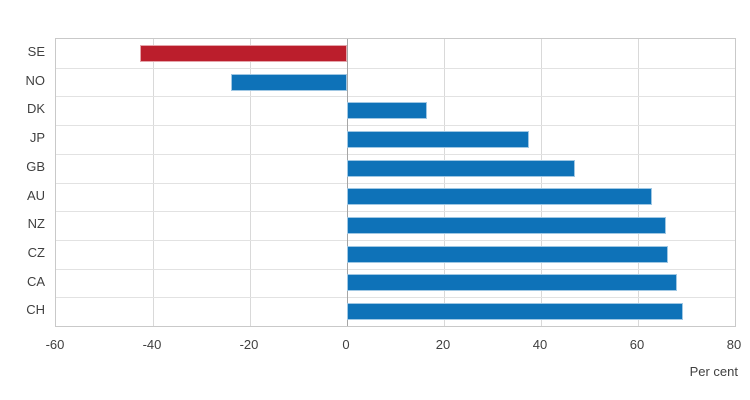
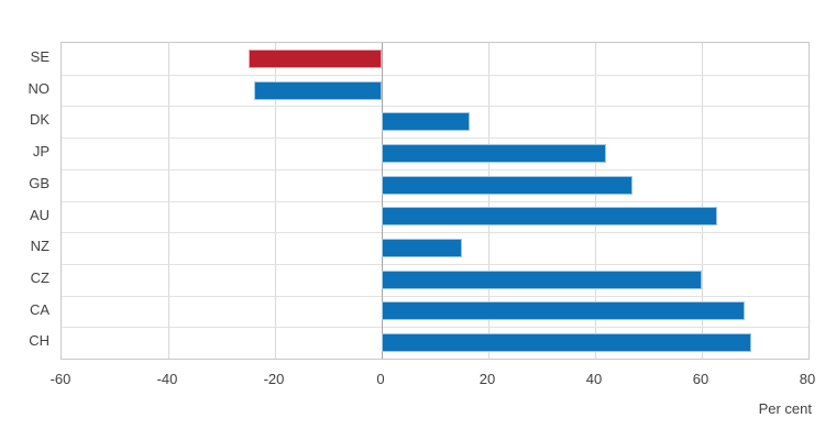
SE: -43 -> -25
JP: 38 -> 42
NZ: 66 -> 15
CZ: 66 -> 60
